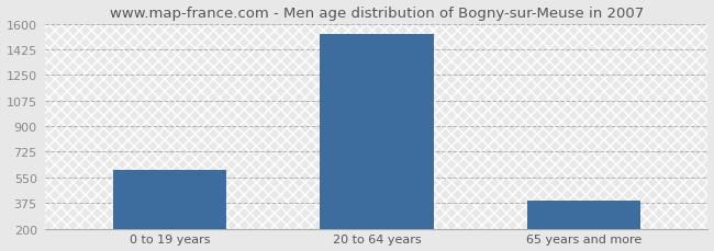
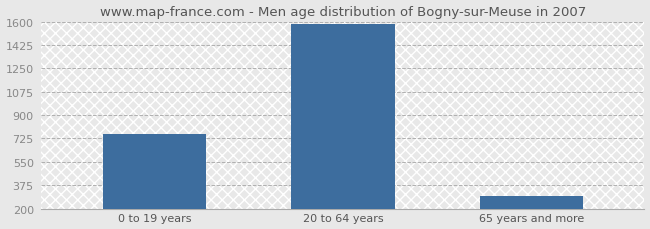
0 to 19 years: 600 -> 760
20 to 64 years: 1530 -> 1580
65 years and more: 390 -> 300
